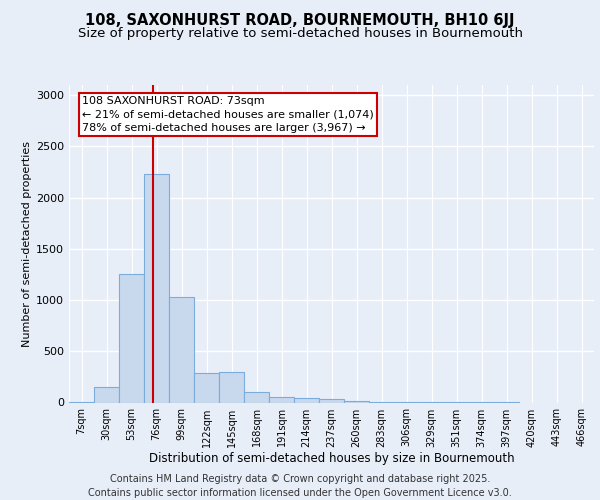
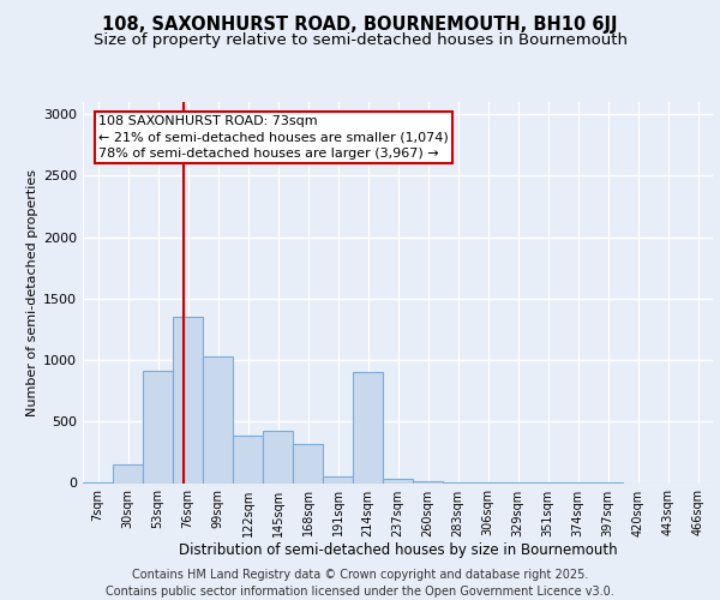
53sqm: 1250 -> 910
76sqm: 2230 -> 1350
122sqm: 290 -> 390
145sqm: 300 -> 420
168sqm: 100 -> 320
214sqm: 40 -> 900
